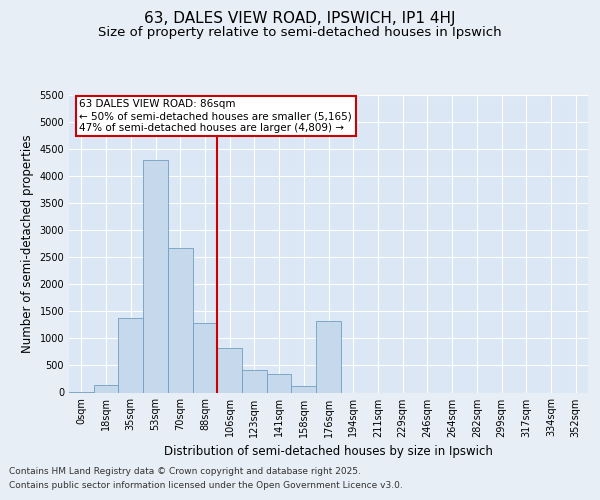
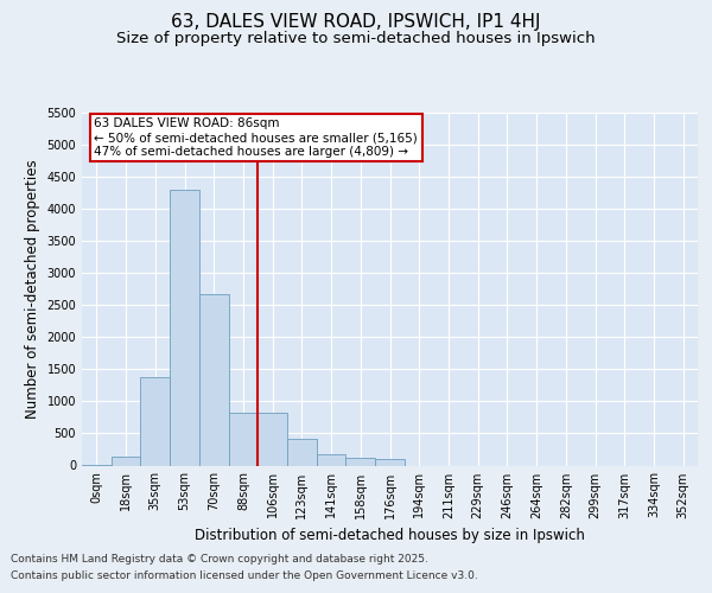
88sqm: 1280 -> 820
141sqm: 340 -> 180
176sqm: 1320 -> 100
